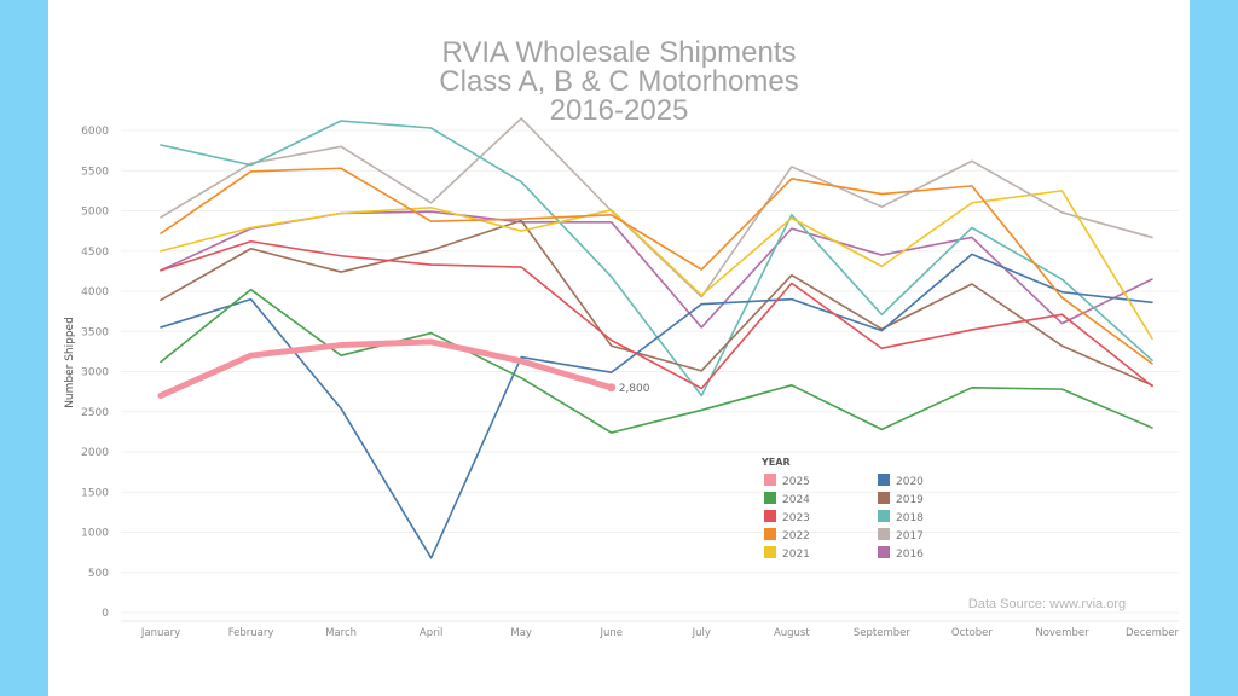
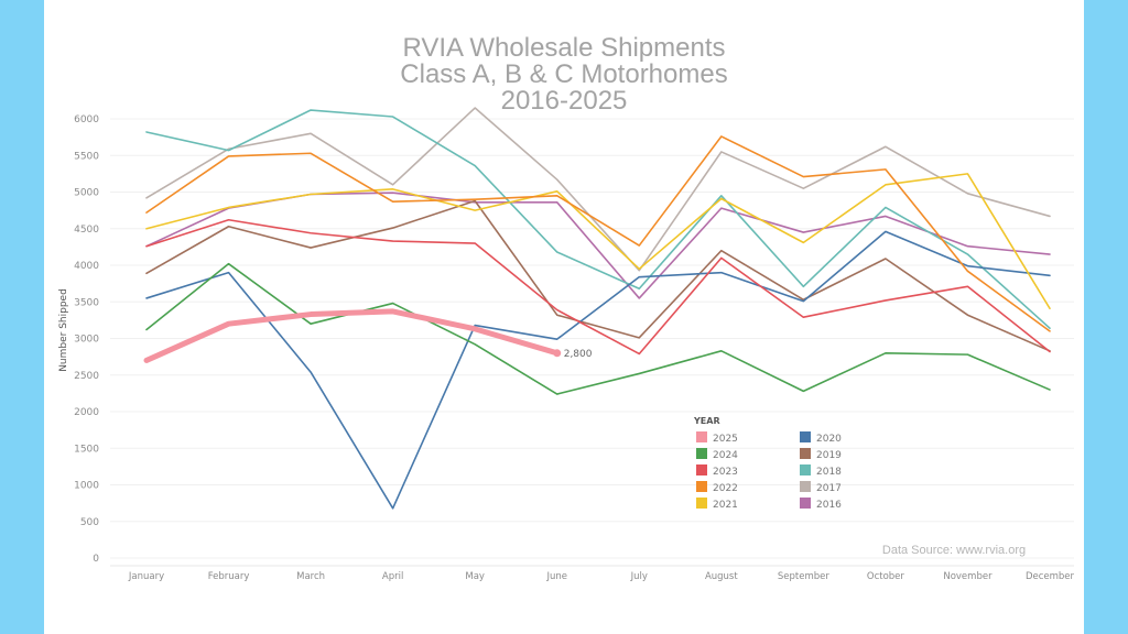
2017/June: 5000 -> 5200
2018/July: 2700 -> 3700
2022/August: 5400 -> 5800
2016/November: 3600 -> 4300
